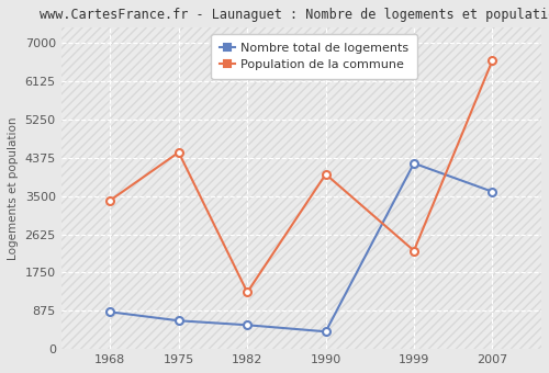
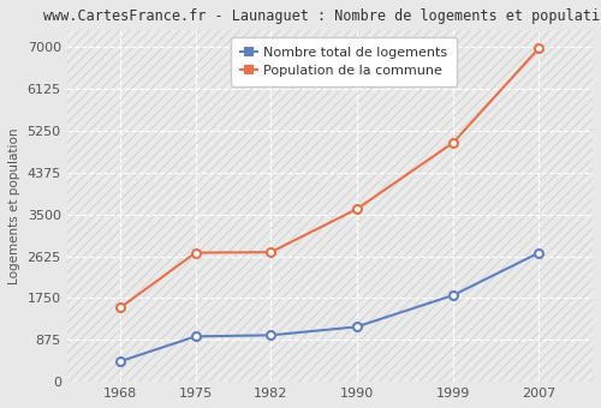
Nombre total de logements/1968: 850 -> 430
Population de la commune/1968: 3400 -> 1560
Nombre total de logements/1975: 650 -> 950
Population de la commune/1975: 4500 -> 2700
Nombre total de logements/1982: 550 -> 980
Population de la commune/1982: 1300 -> 2710
Nombre total de logements/1990: 400 -> 1150
Population de la commune/1990: 4000 -> 3610
Nombre total de logements/1999: 4250 -> 1810
Population de la commune/1999: 2250 -> 5000
Nombre total de logements/2007: 3600 -> 2700
Population de la commune/2007: 6600 -> 6980
